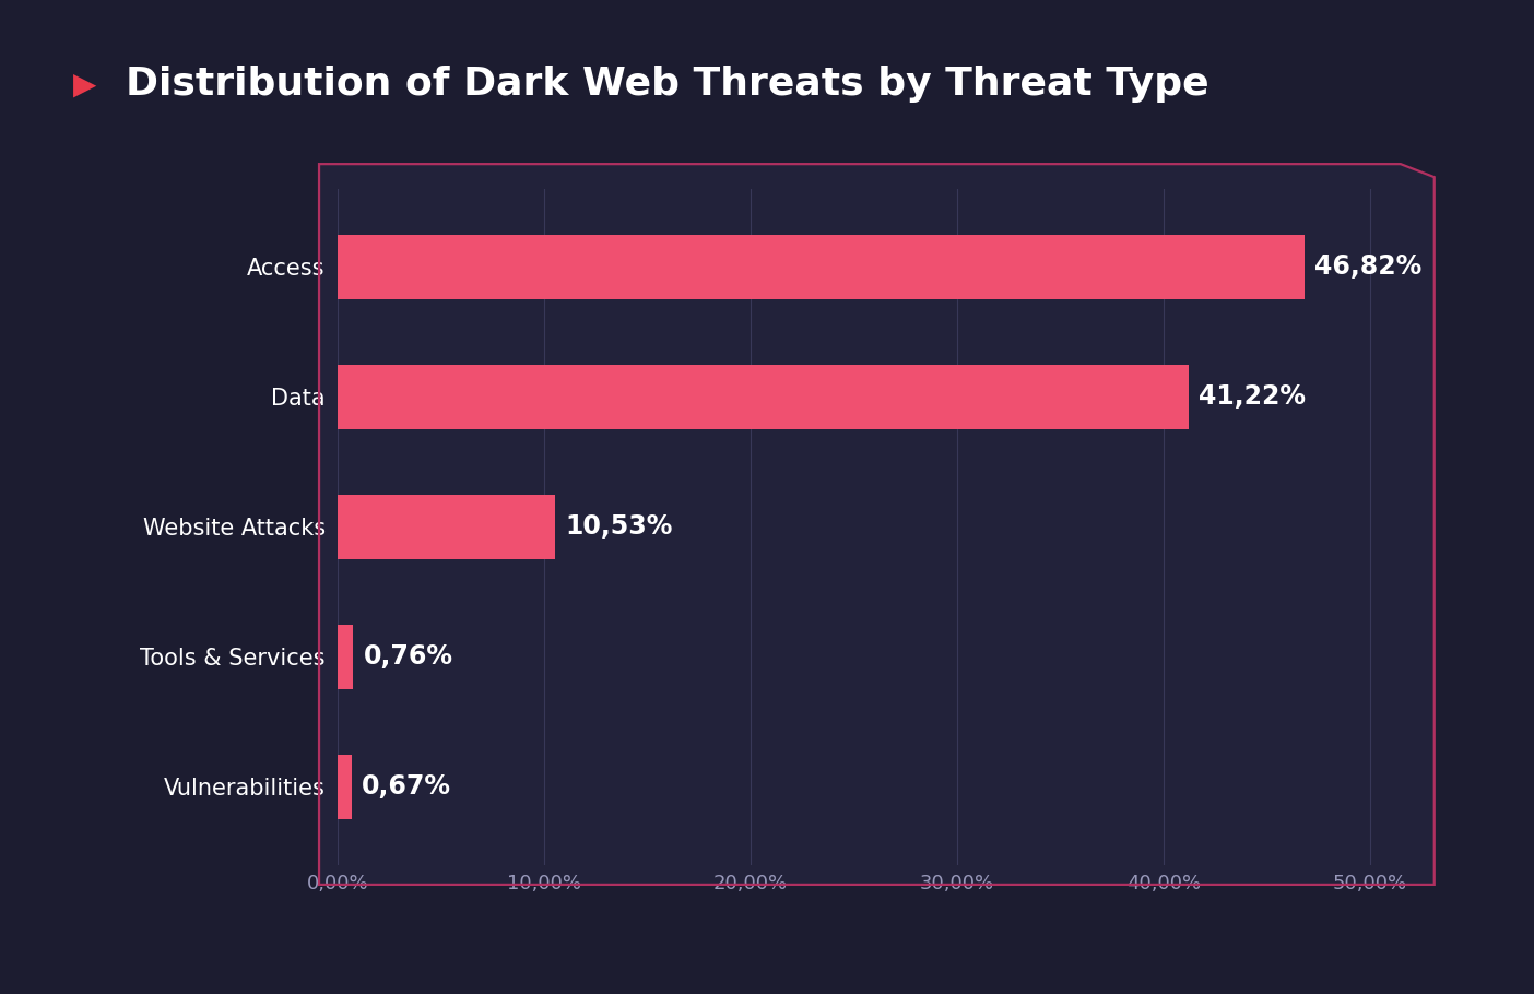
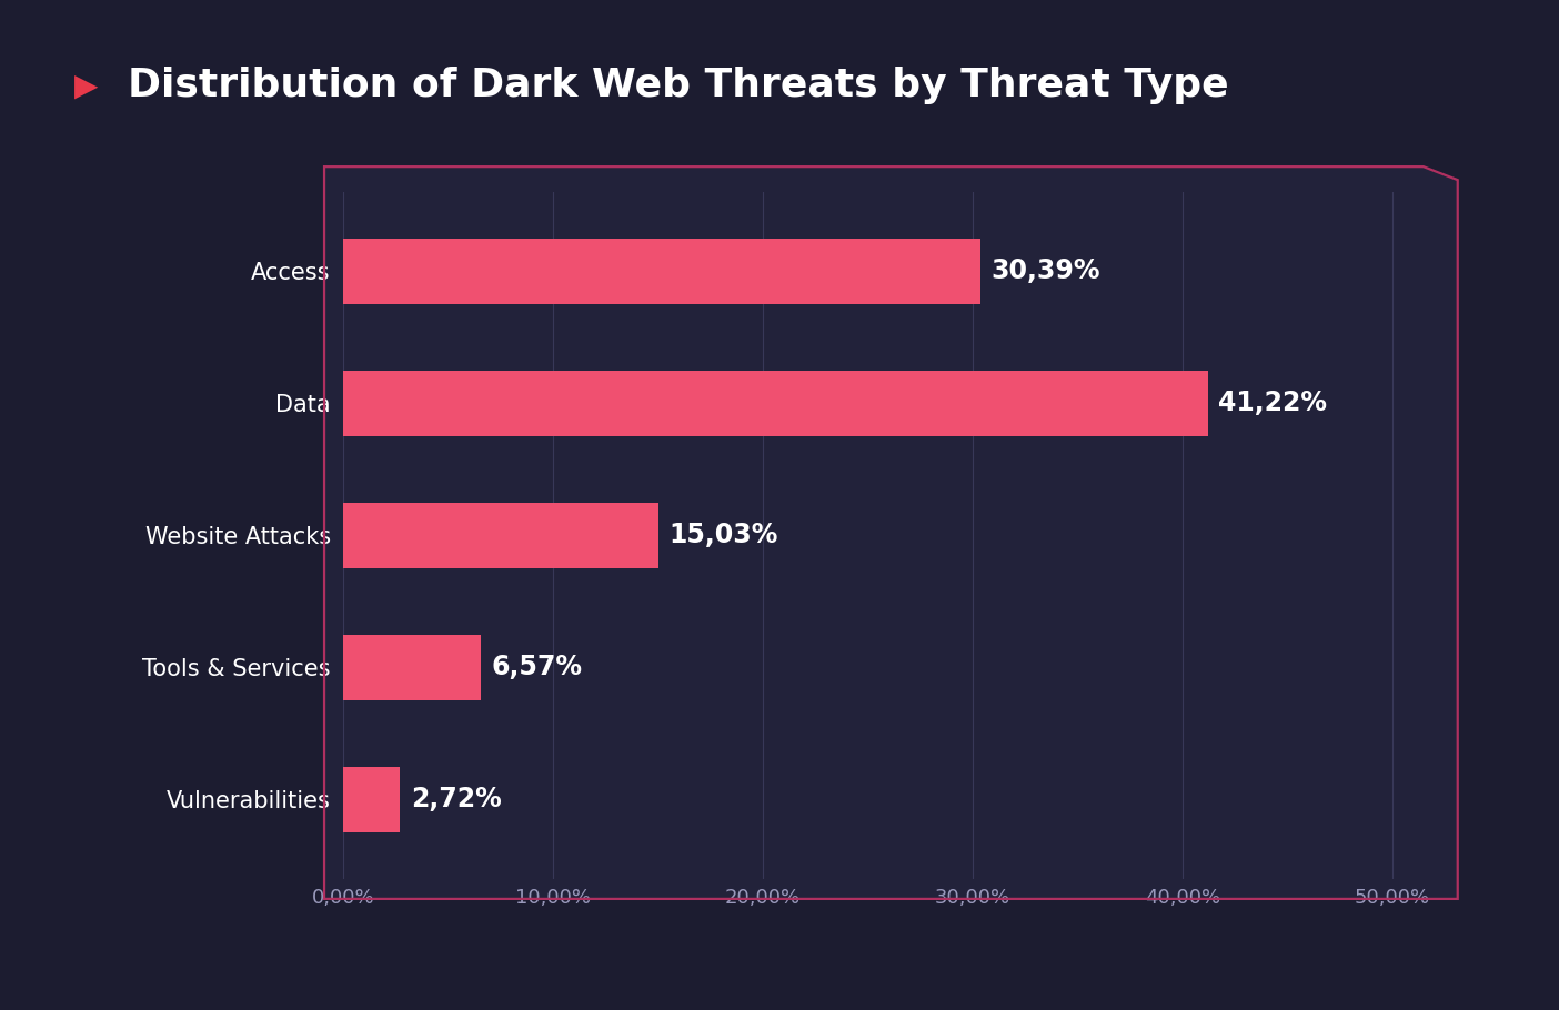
Access: 46,82% -> 30,39%
Website Attacks: 10,53% -> 15,03%
Tools & Services: 0,76% -> 6,57%
Vulnerabilities: 0,67% -> 2,72%
